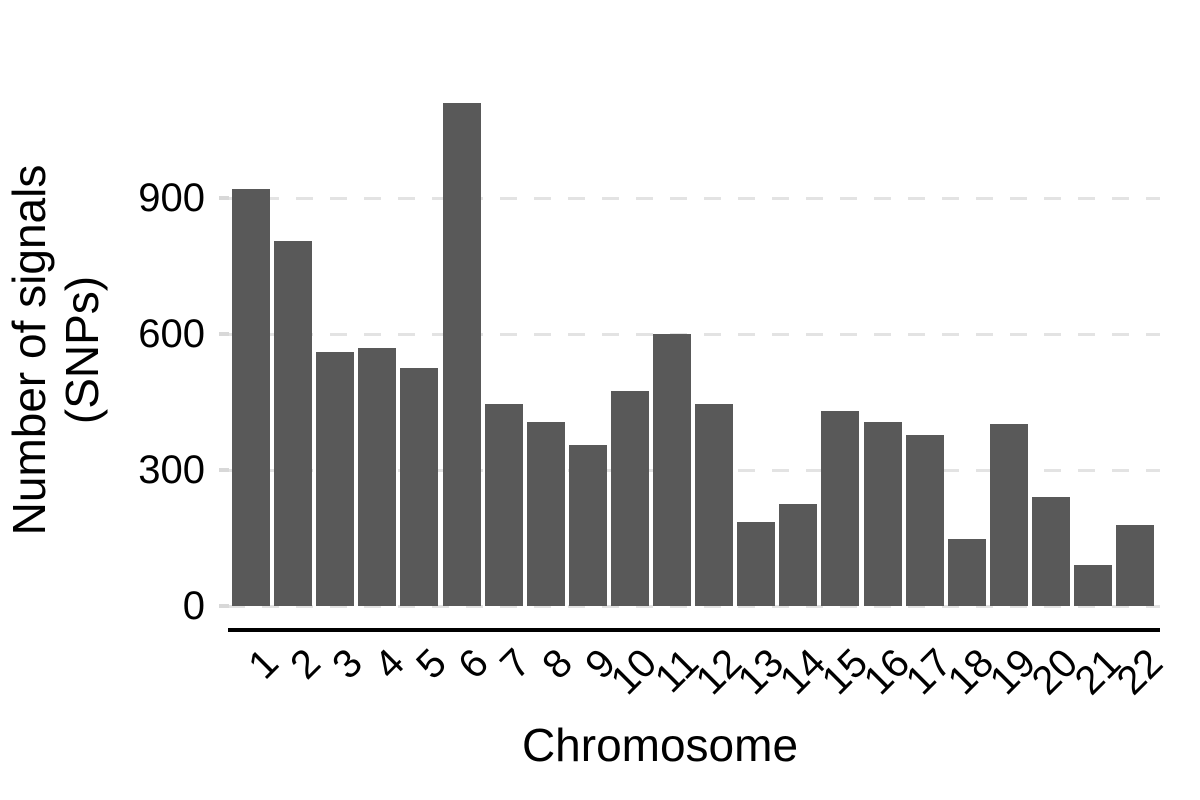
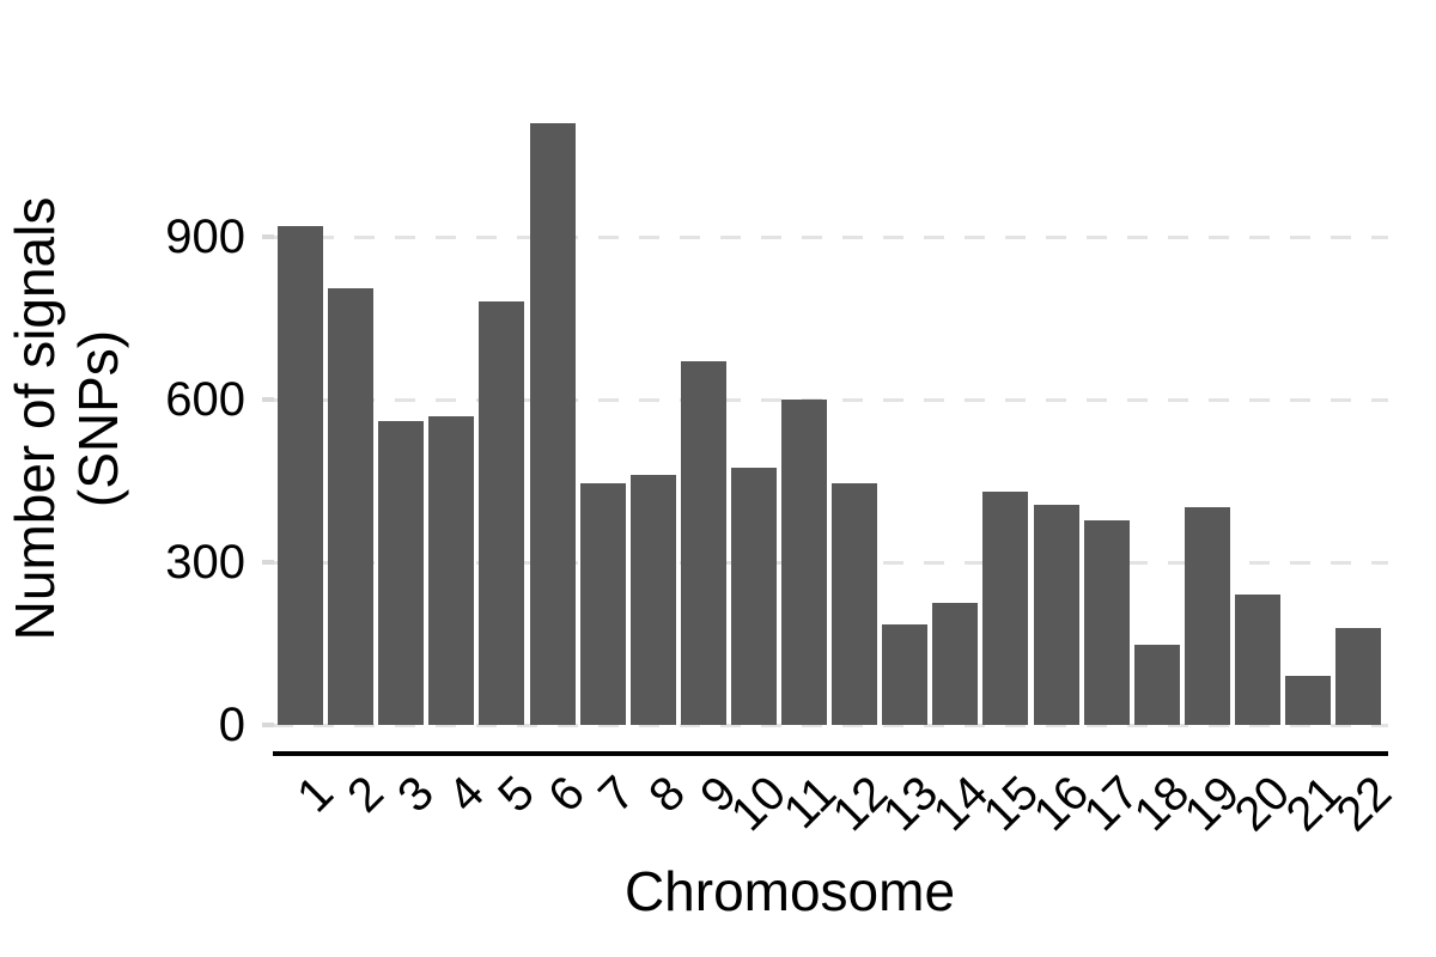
5: 520 -> 780
8: 400 -> 460
9: 360 -> 670
